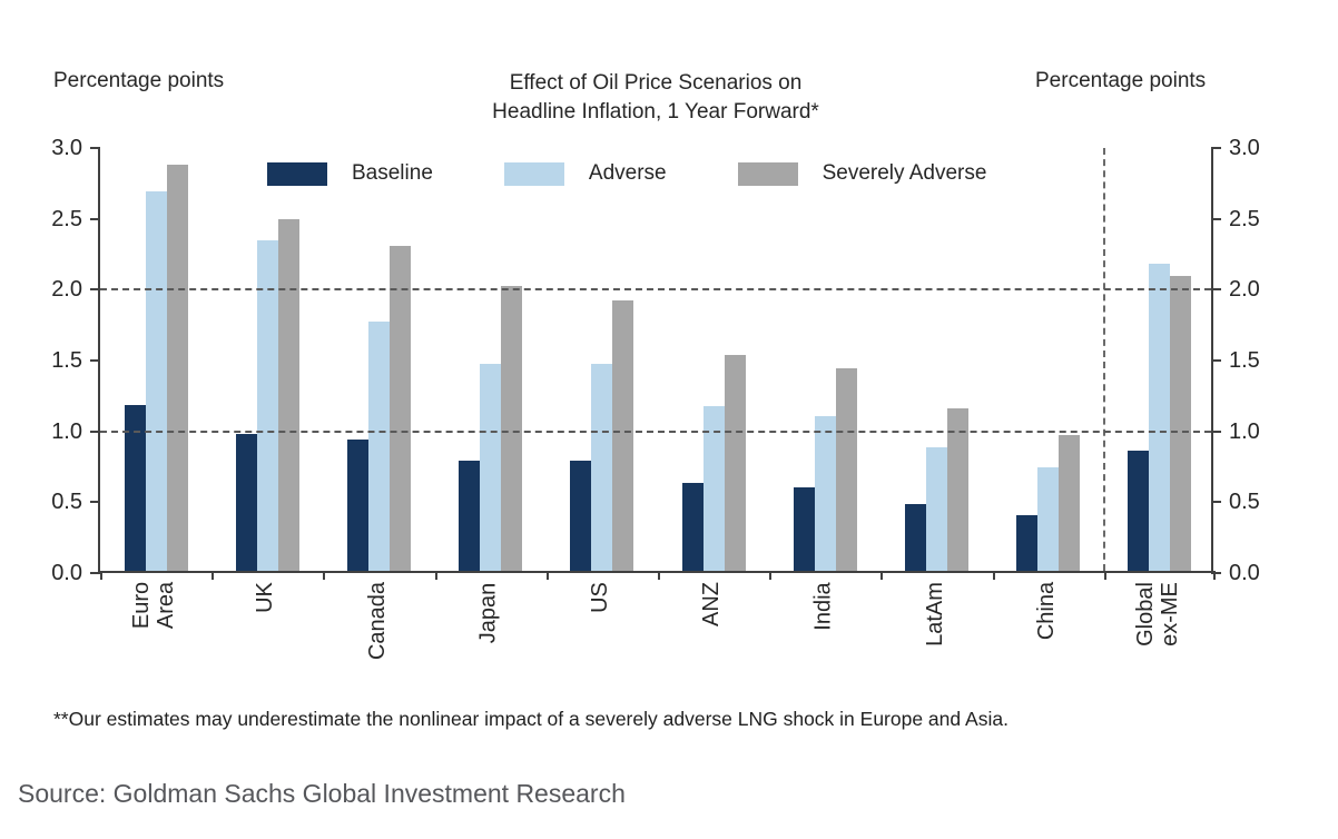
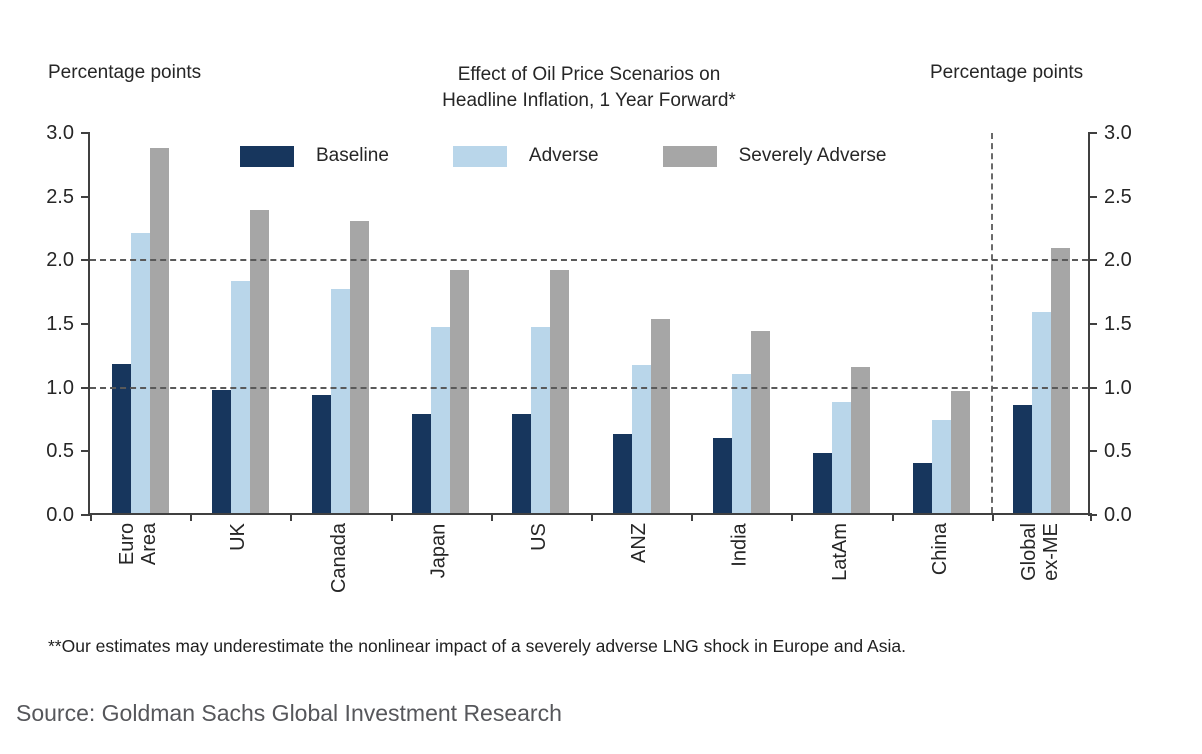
Adverse/Euro Area: 2.68 -> 2.20
Adverse/UK: 2.33 -> 1.82
Severely Adverse/UK: 2.48 -> 2.38
Severely Adverse/Japan: 2.01 -> 1.91
Adverse/Global ex-ME: 2.17 -> 1.58
